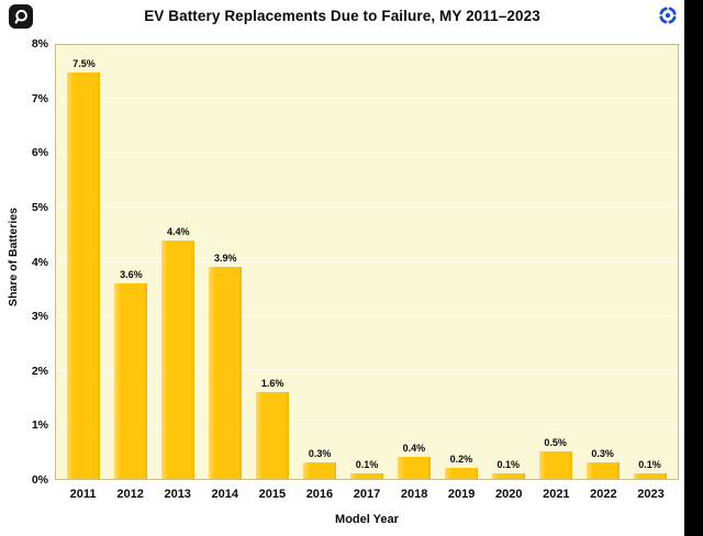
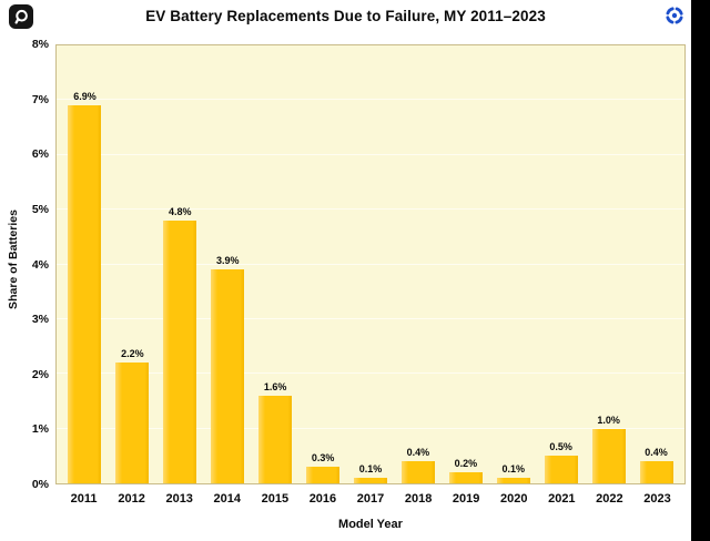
2011: 7.5% -> 6.9%
2012: 3.6% -> 2.2%
2013: 4.4% -> 4.8%
2022: 0.3% -> 1.0%
2023: 0.1% -> 0.4%
